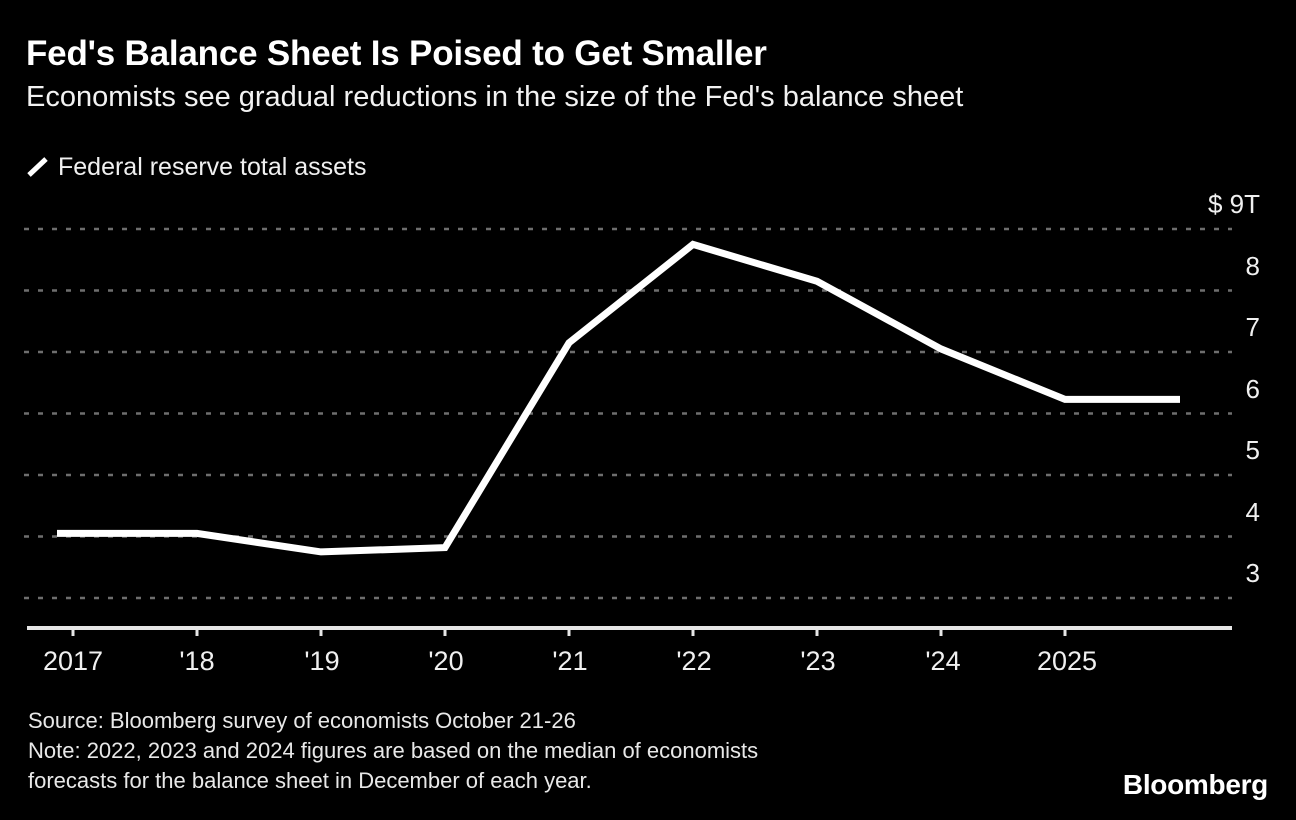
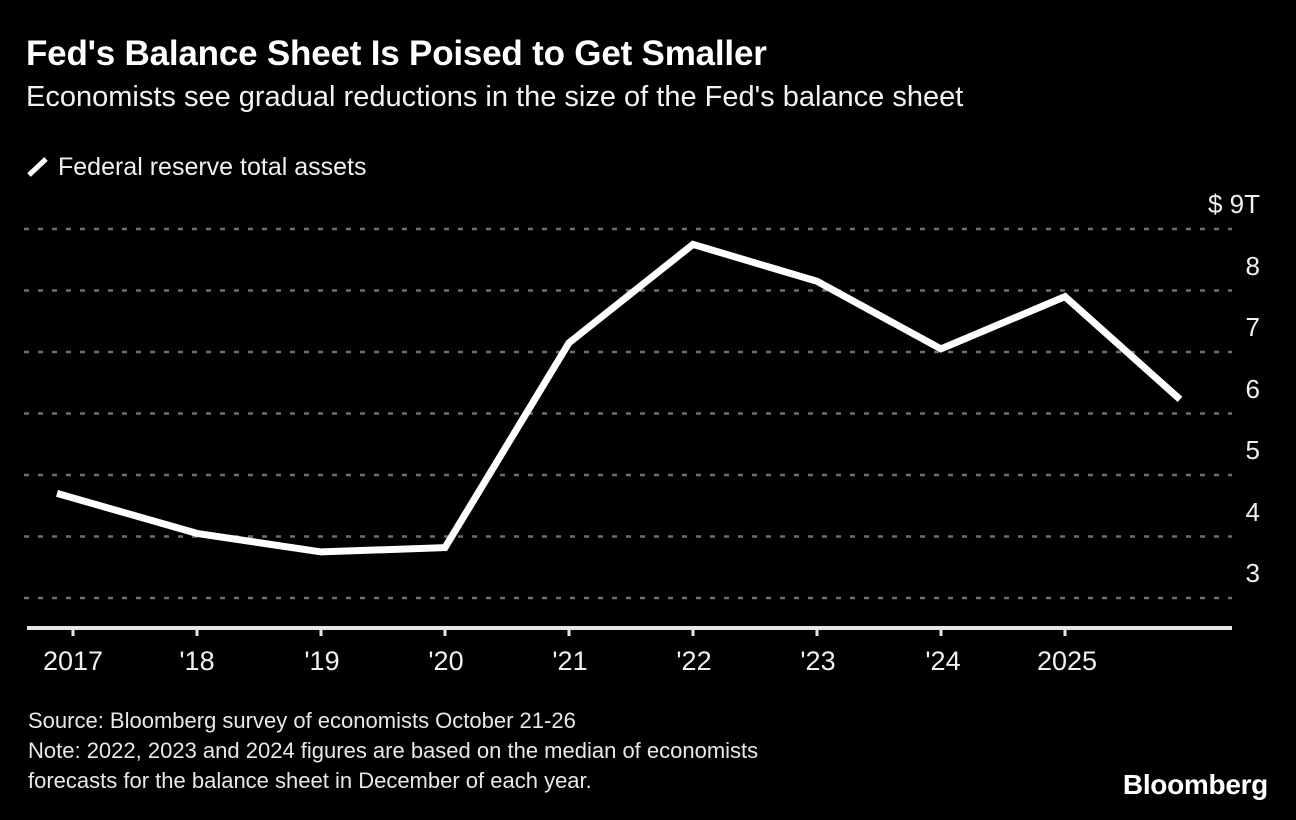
2017: 4.0 -> 4.7
2025: 6.2 -> 7.9
